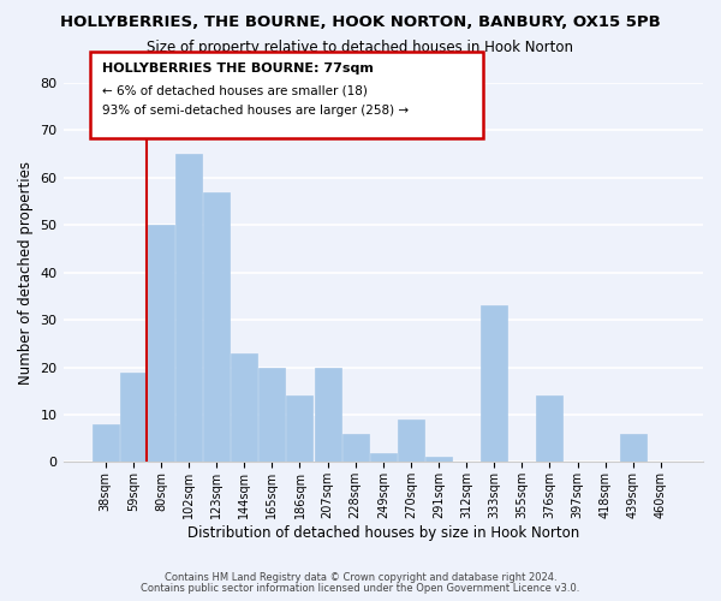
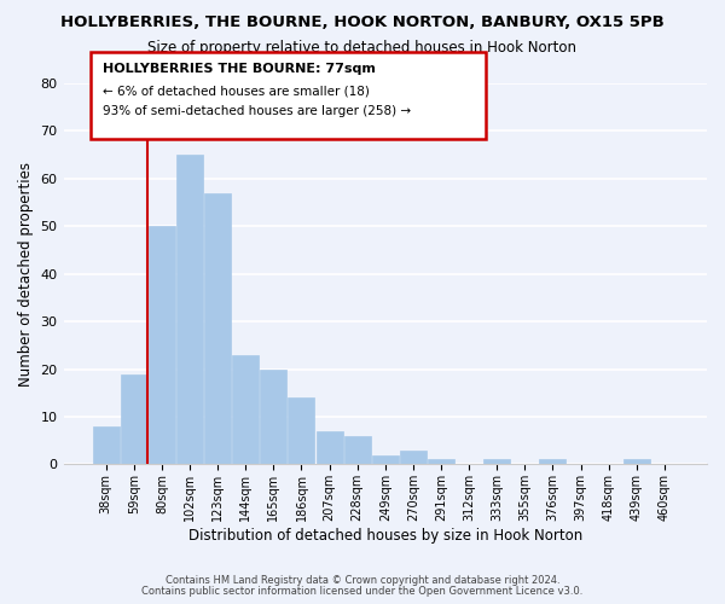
207sqm: 20 -> 7
270sqm: 9 -> 3
333sqm: 33 -> 1
376sqm: 14 -> 1
439sqm: 6 -> 1
